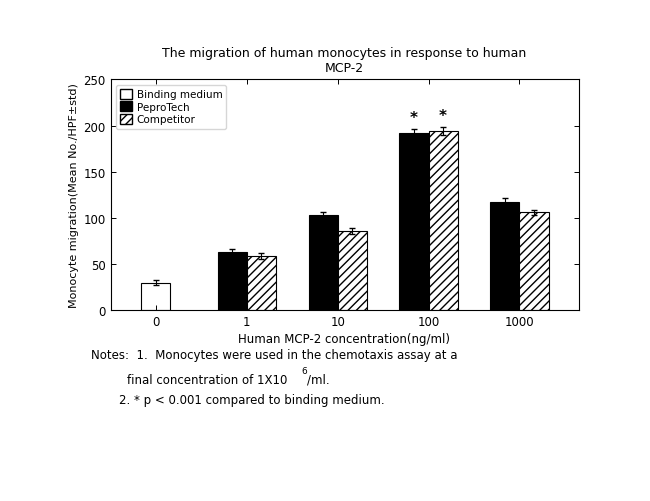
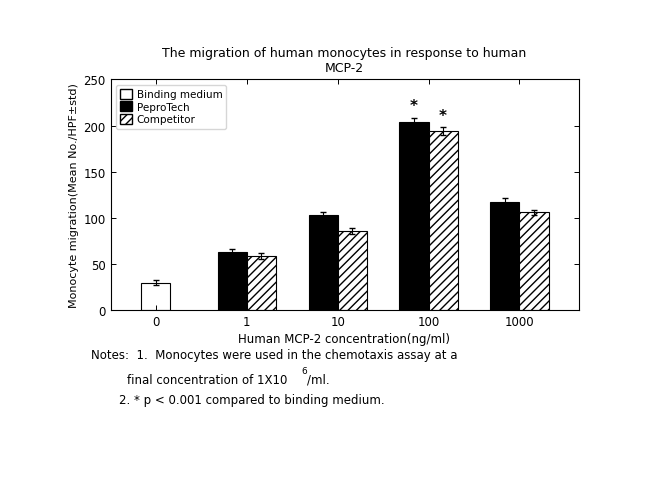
PeproTech/100: 192 -> 204
